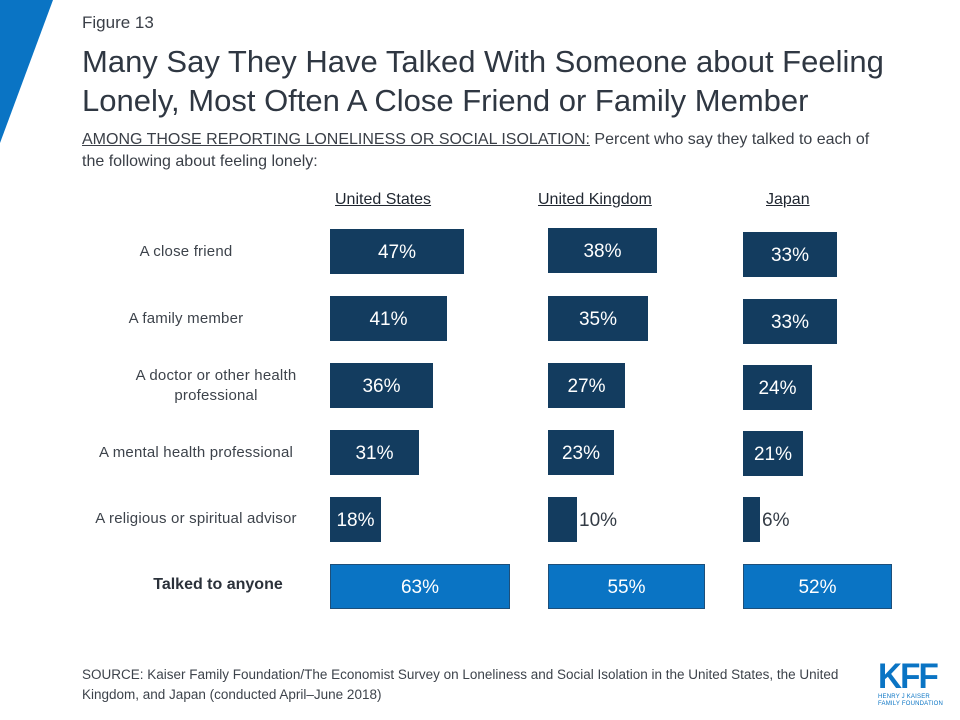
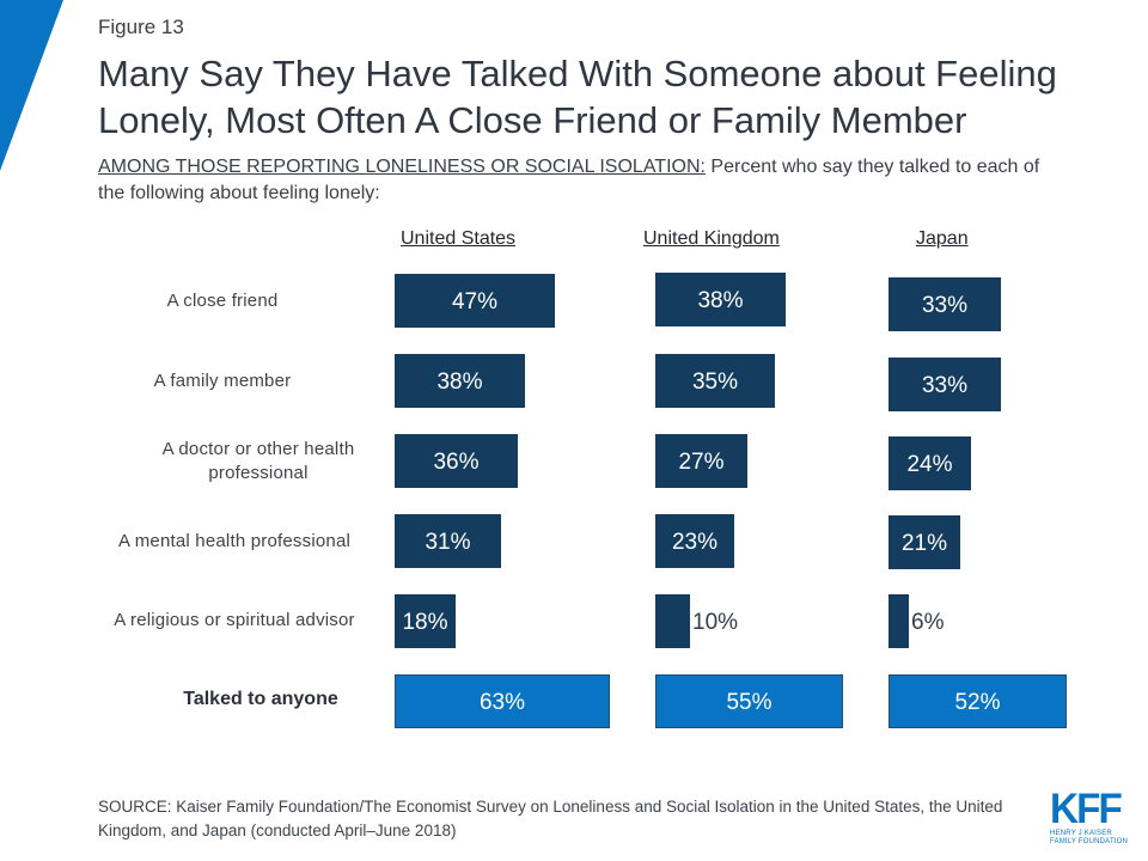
United States/A family member: 41% -> 38%
